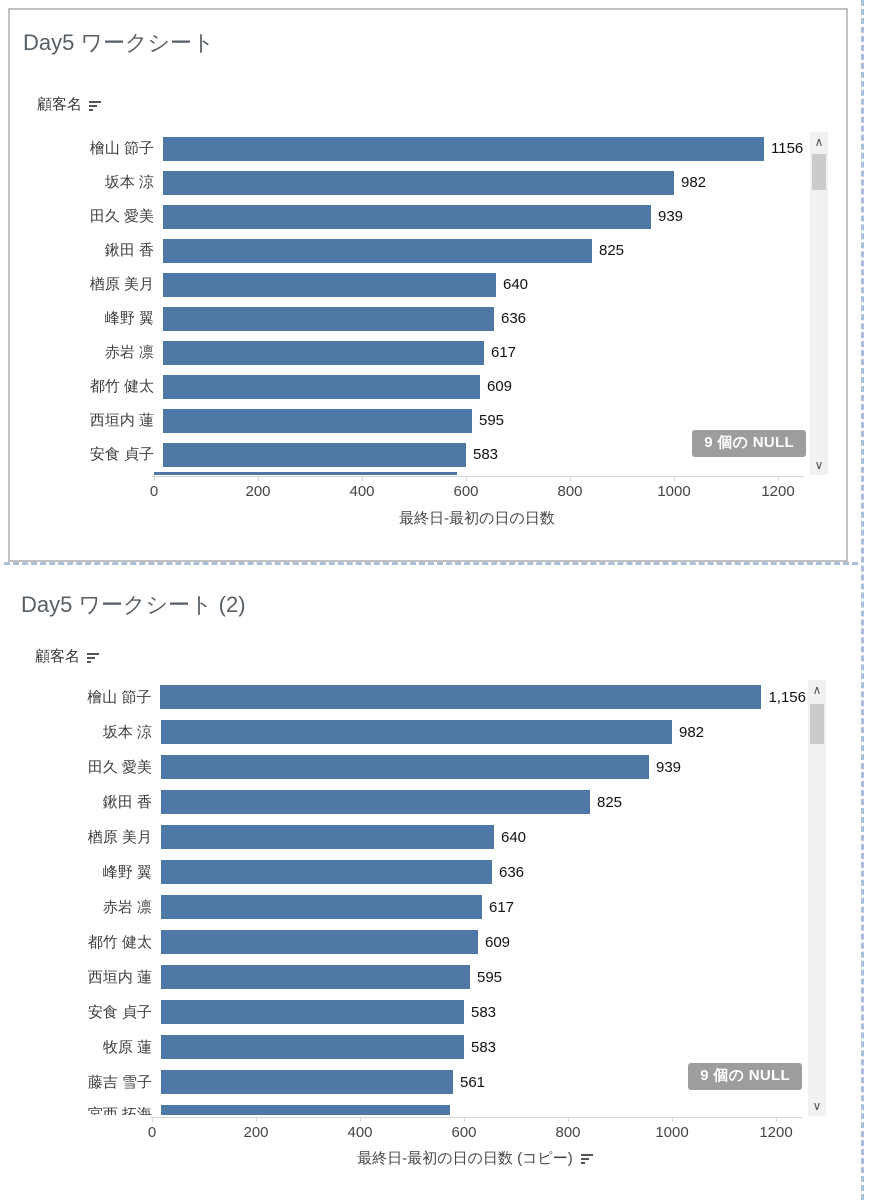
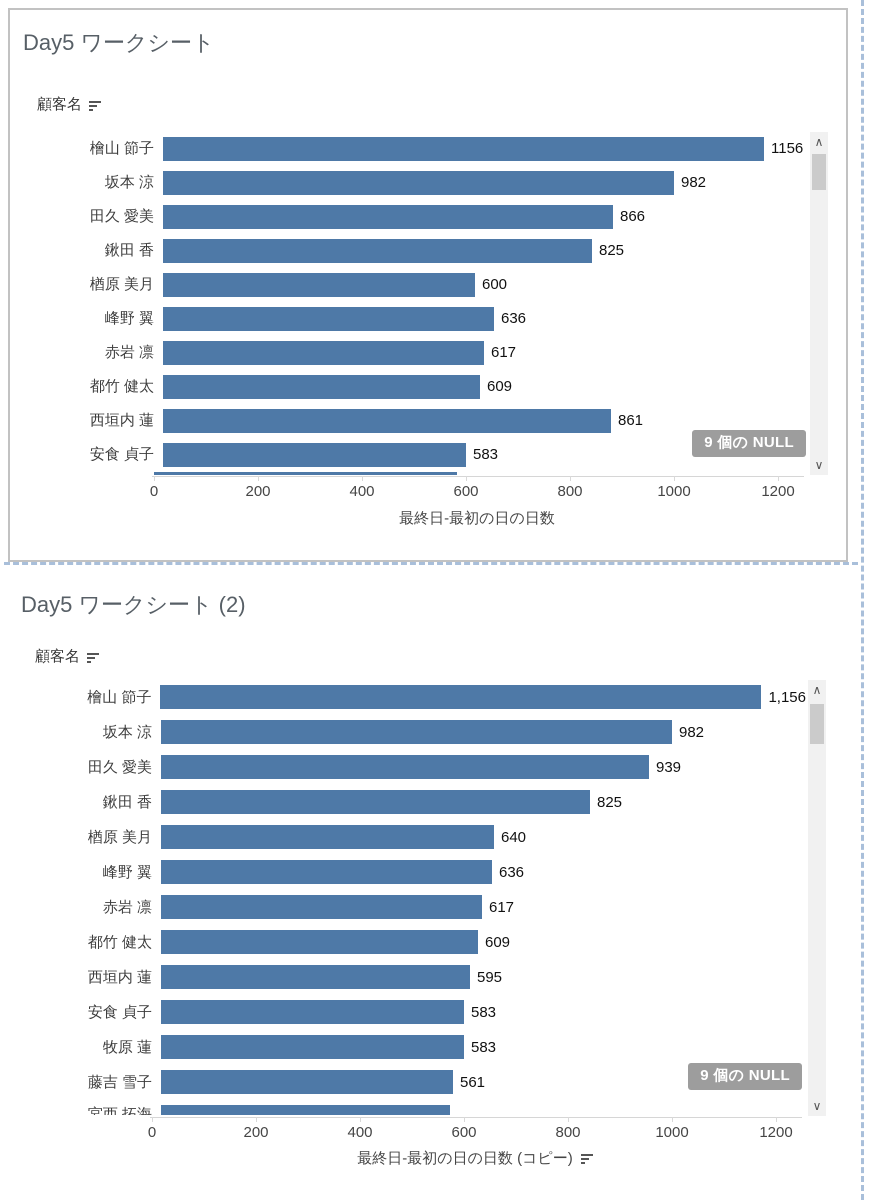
Day5 ワークシート/田久 愛美: 939 -> 866
Day5 ワークシート/楢原 美月: 640 -> 600
Day5 ワークシート/西垣内 蓮: 595 -> 861
